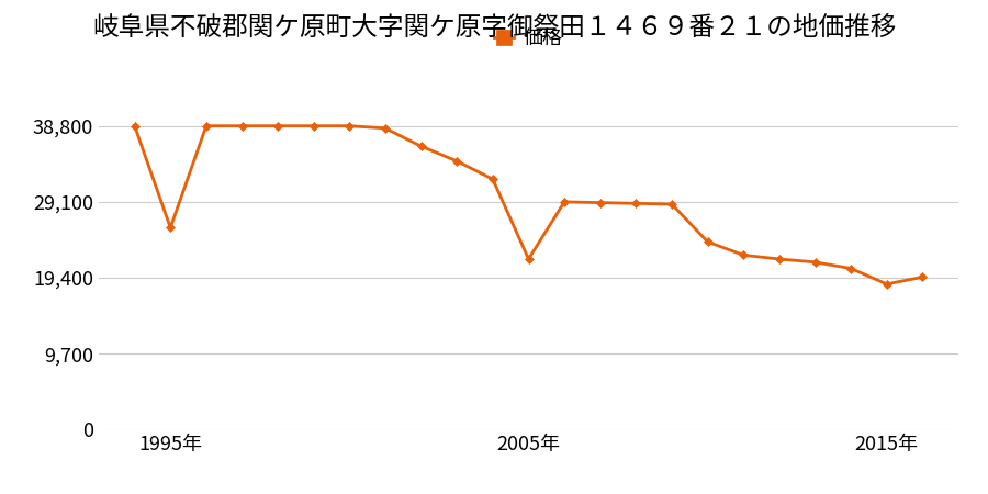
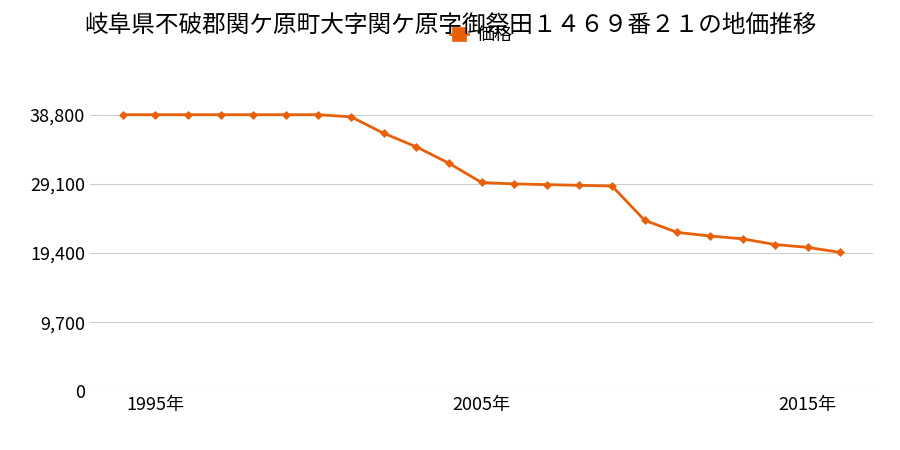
1995年: 25,800 -> 38,800
2005年: 21,800 -> 29,300
2015年: 18,600 -> 20,200
